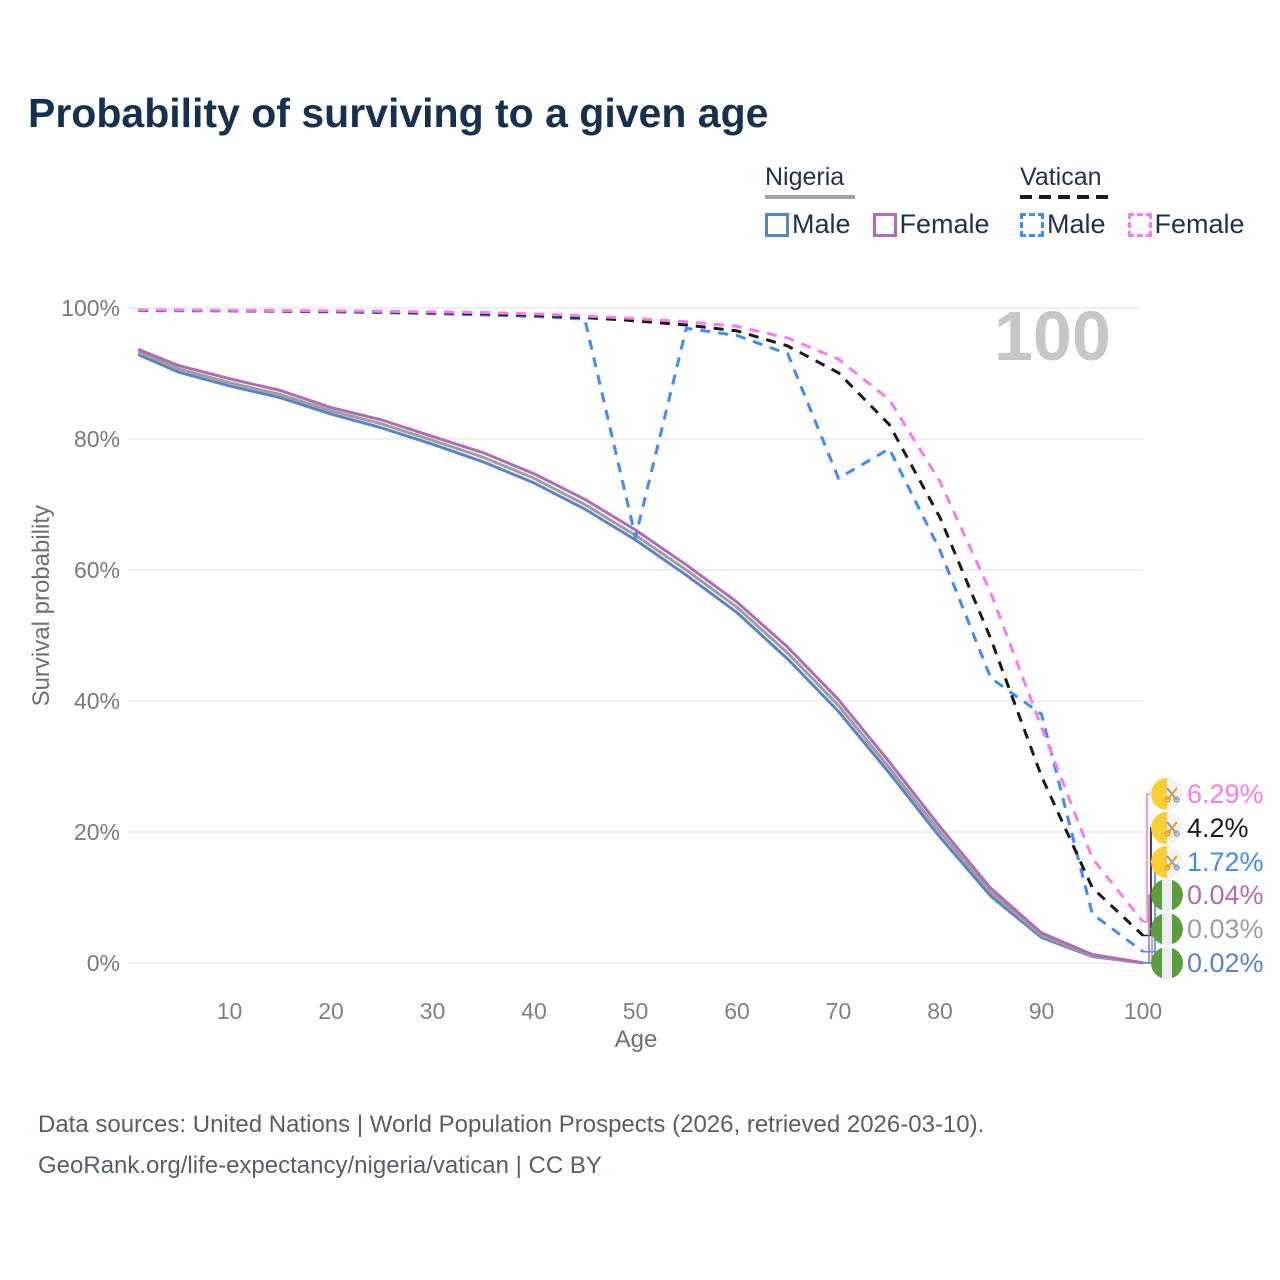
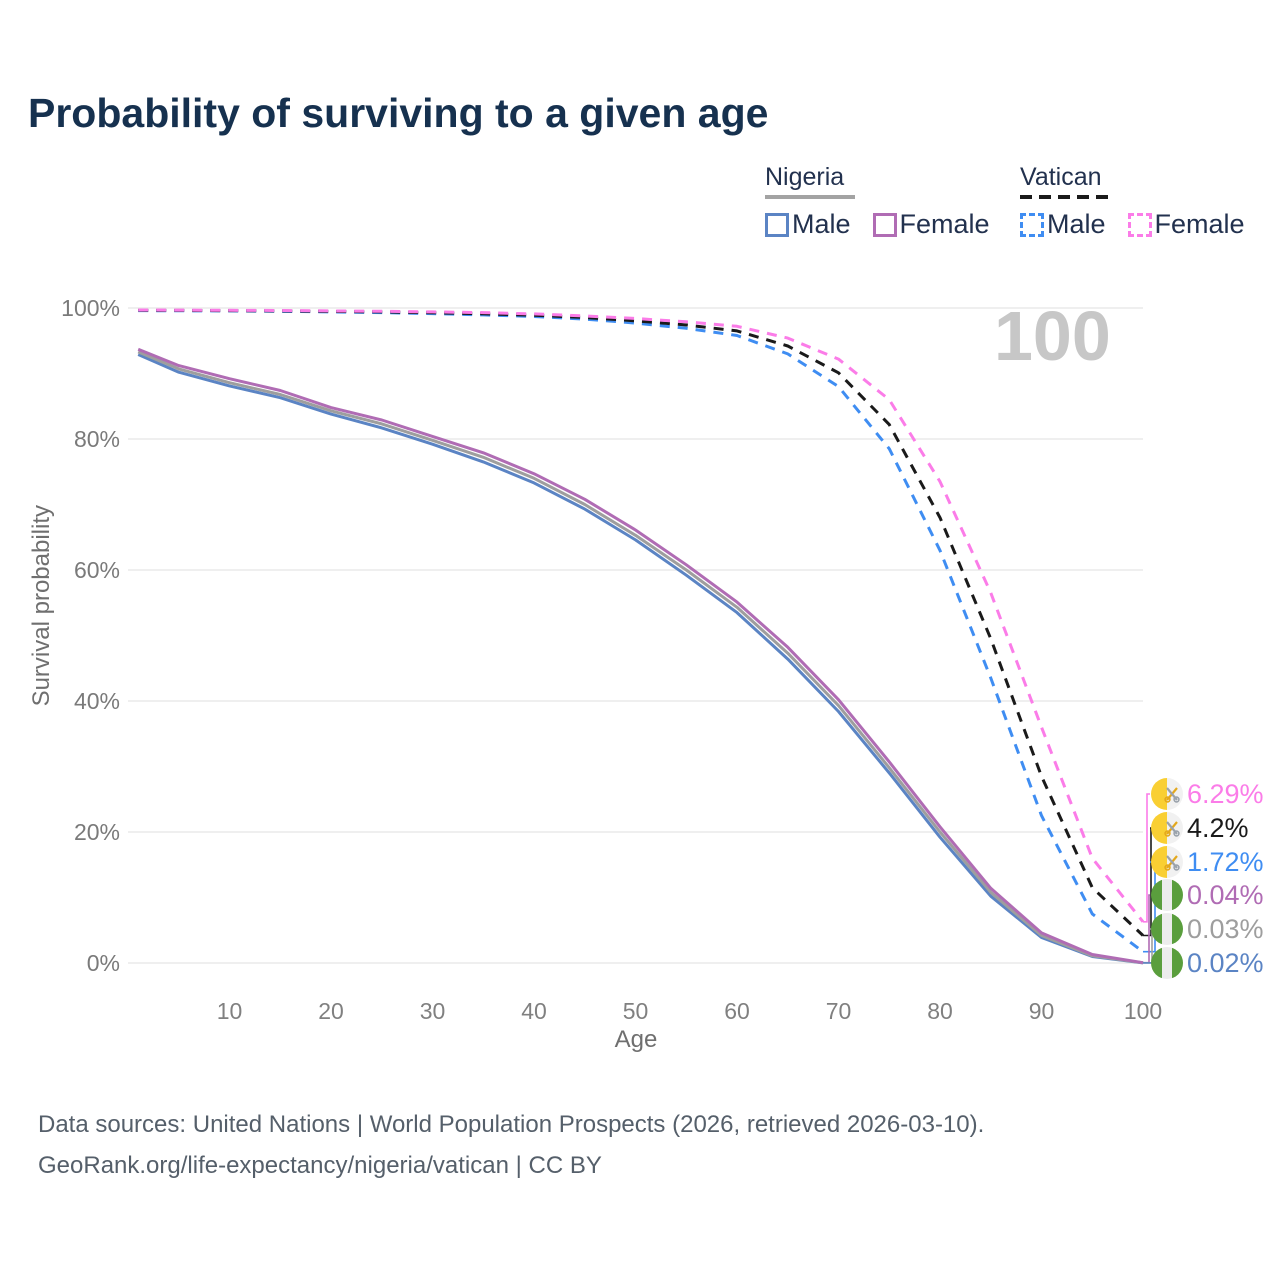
Vatican Male/50: 65% -> 98%
Vatican Male/70: 74% -> 88%
Vatican Male/90: 38% -> 22%
